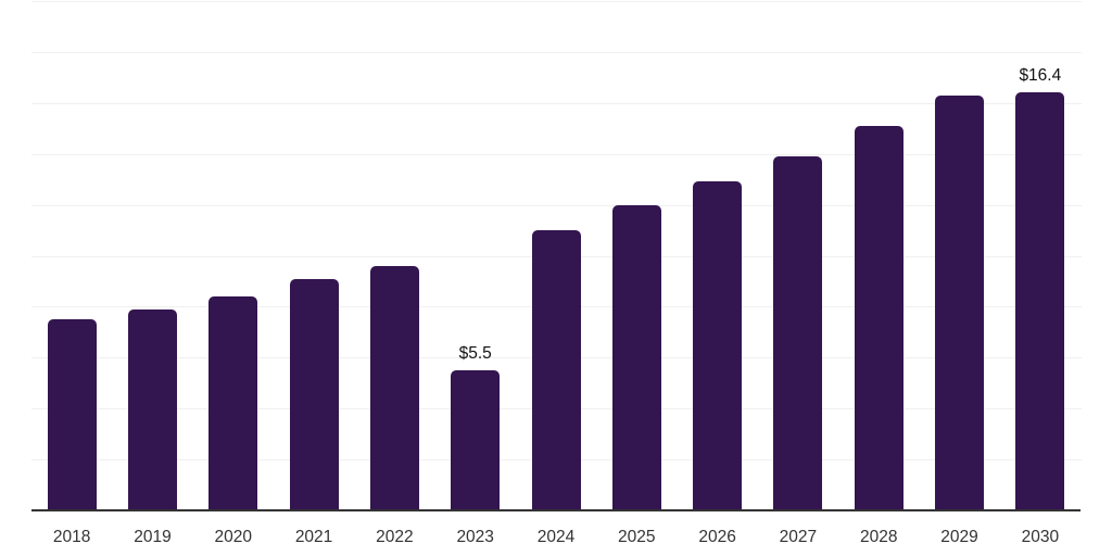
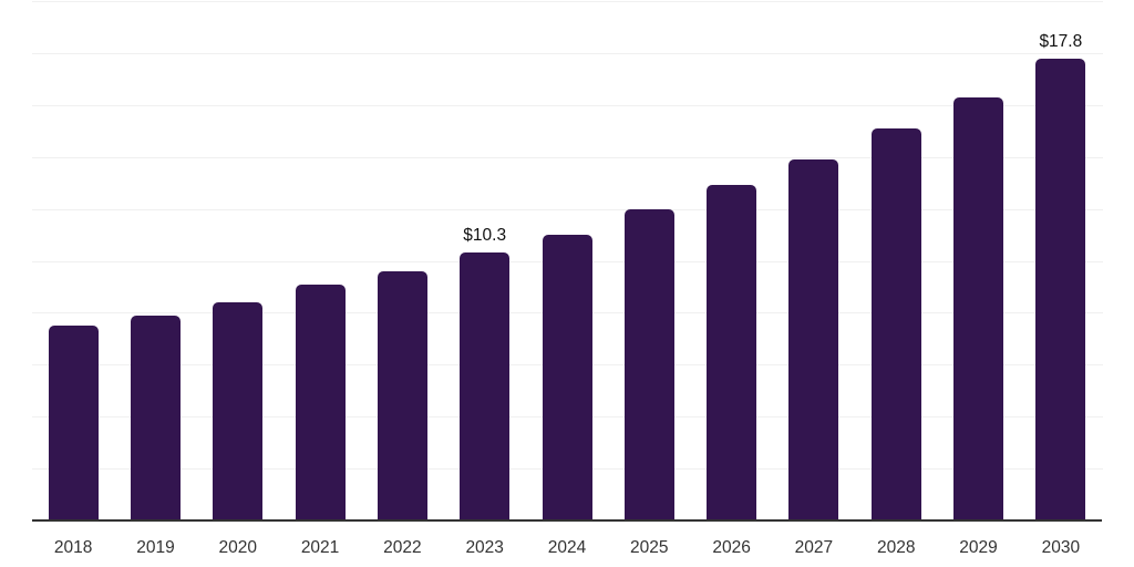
2023: $5.5 -> $10.3
2030: $16.4 -> $17.8
